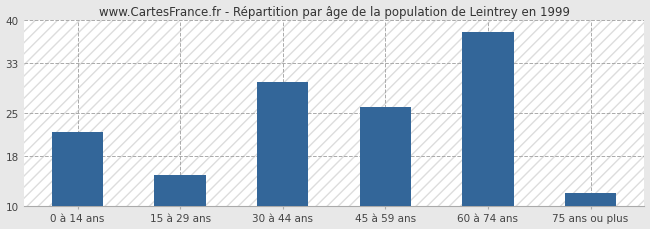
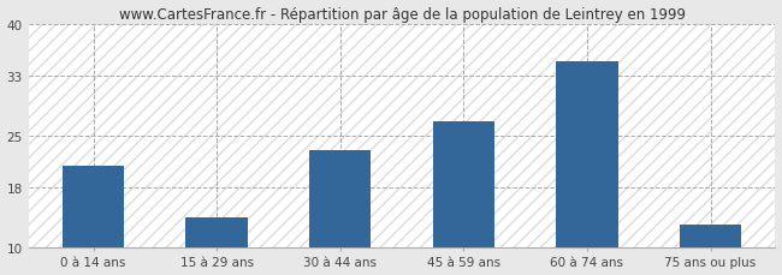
0 à 14 ans: 22 -> 21
15 à 29 ans: 15 -> 14
30 à 44 ans: 30 -> 23
45 à 59 ans: 26 -> 27
60 à 74 ans: 38 -> 35
75 ans ou plus: 12 -> 13
